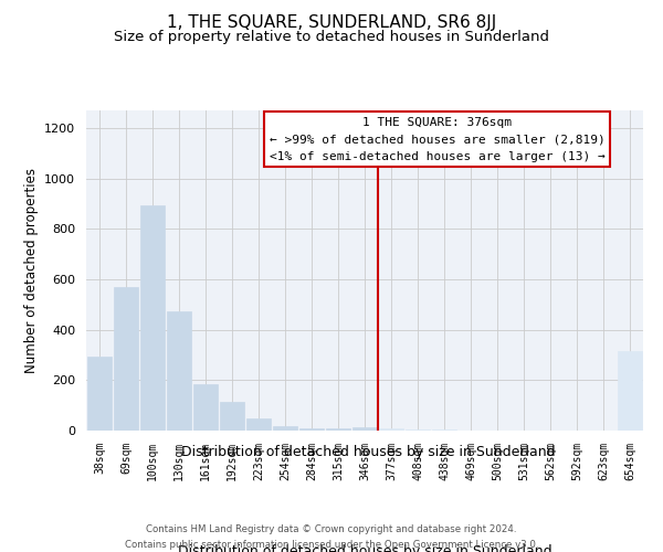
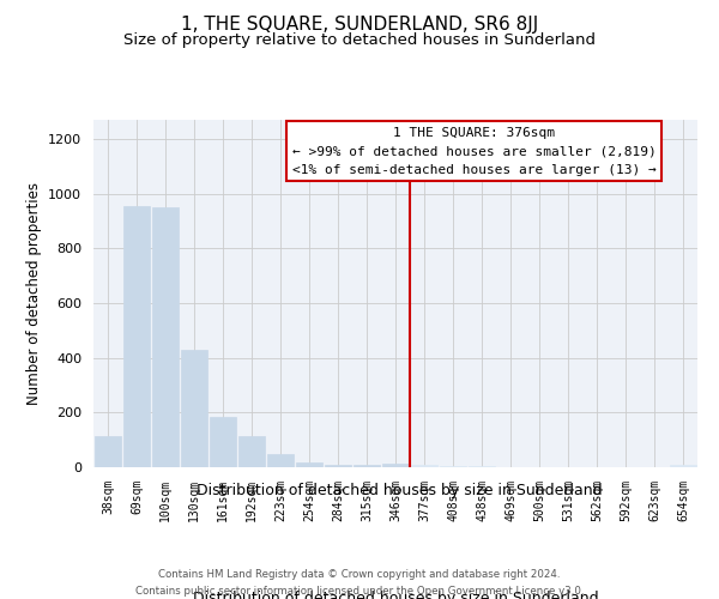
38sqm: 295 -> 115
69sqm: 570 -> 955
100sqm: 895 -> 950
130sqm: 475 -> 430
654sqm: 315 -> 10
